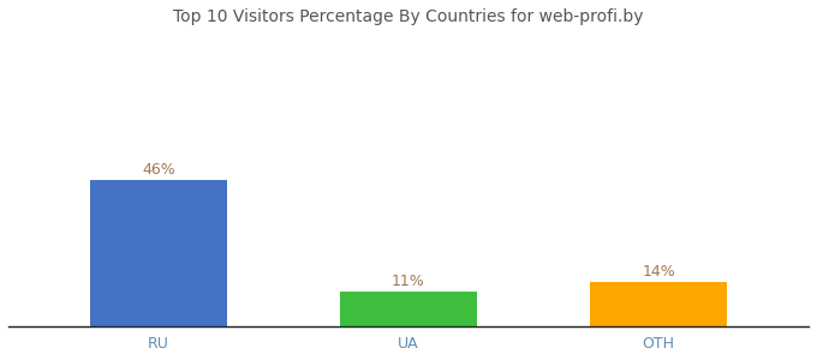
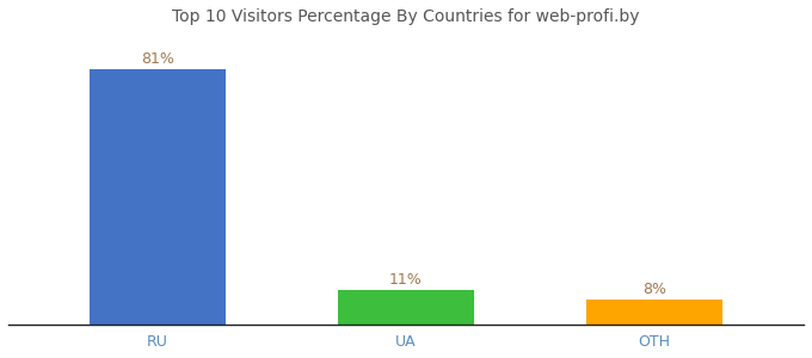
RU: 46% -> 81%
OTH: 14% -> 8%
